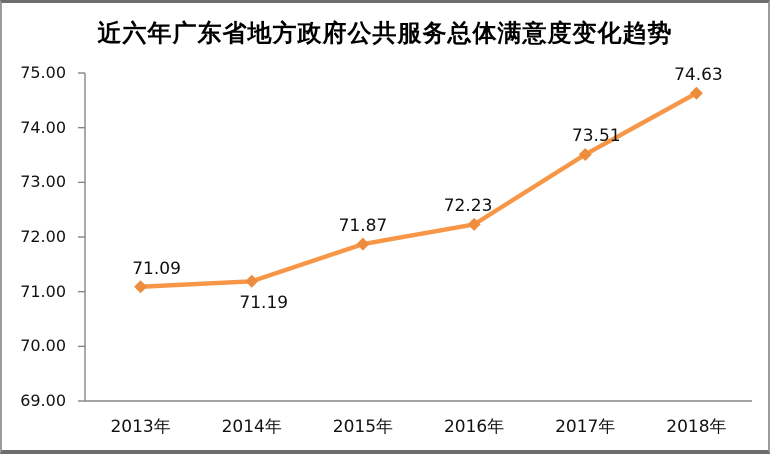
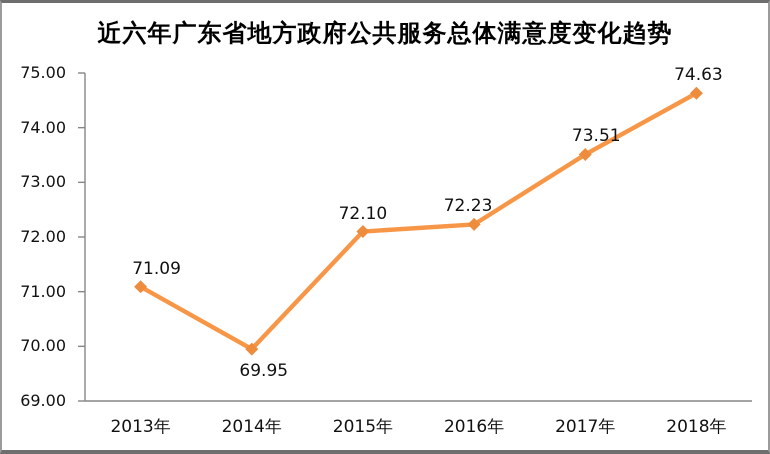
2014年: 71.19 -> 69.95
2015年: 71.87 -> 72.10
